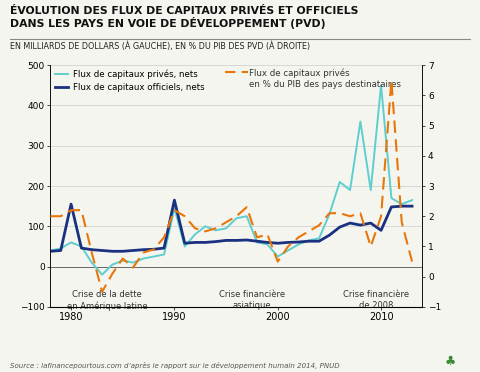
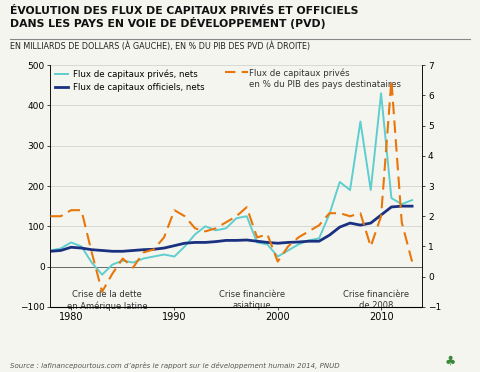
Flux de capitaux officiels, nets/1980: 155 -> 48
Flux de capitaux privés, nets/1990: 145 -> 25
Flux de capitaux officiels, nets/1990: 165 -> 52
Flux de capitaux privés, nets/2010: 450 -> 430
Flux de capitaux officiels, nets/2010: 90 -> 128
